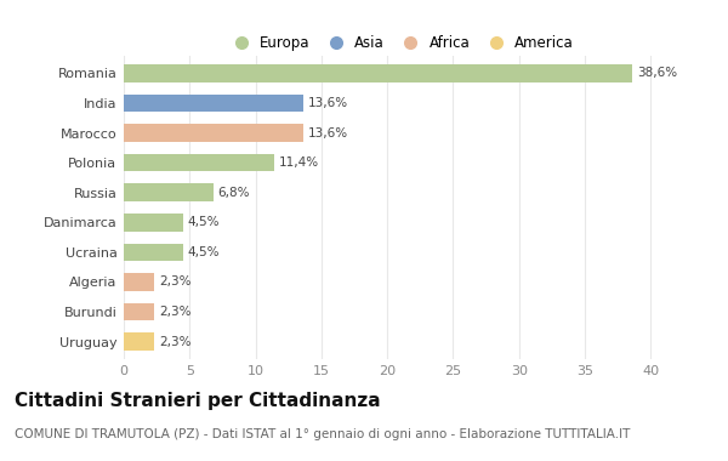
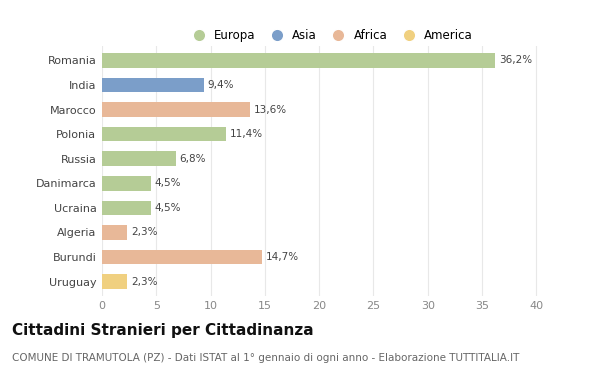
Romania: 38,6% -> 36,2%
India: 13,6% -> 9,4%
Burundi: 2,3% -> 14,7%
